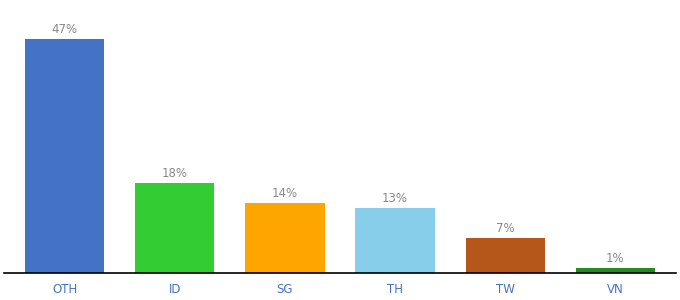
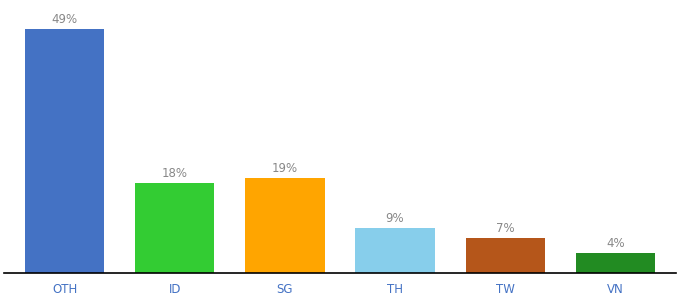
OTH: 47% -> 49%
SG: 14% -> 19%
TH: 13% -> 9%
VN: 1% -> 4%
